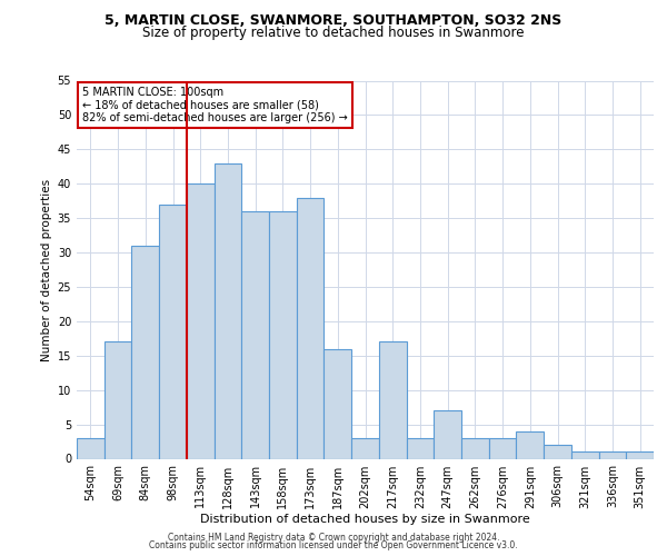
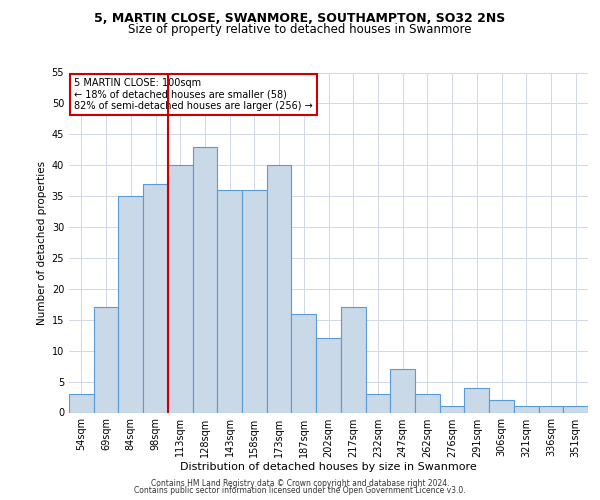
84sqm: 31 -> 35
173sqm: 38 -> 40
202sqm: 3 -> 12
276sqm: 3 -> 1
